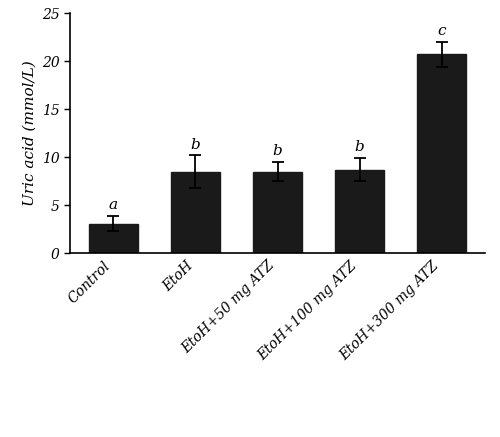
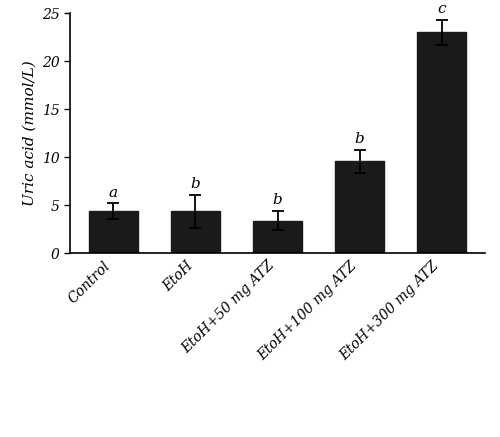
Control: 3.1 -> 4.4
EtoH: 8.5 -> 4.4
EtoH+50 mg ATZ: 8.5 -> 3.4
EtoH+100 mg ATZ: 8.7 -> 9.6
EtoH+300 mg ATZ: 20.7 -> 23.0
